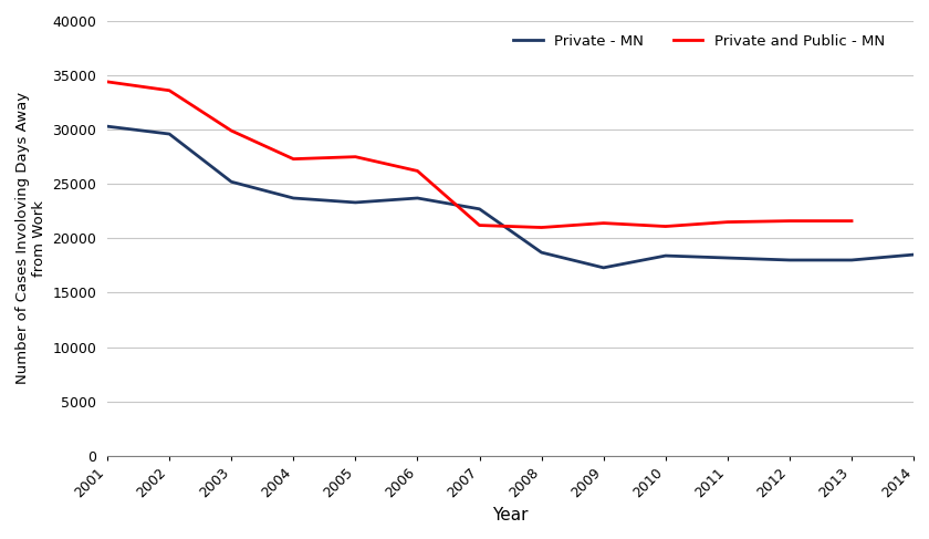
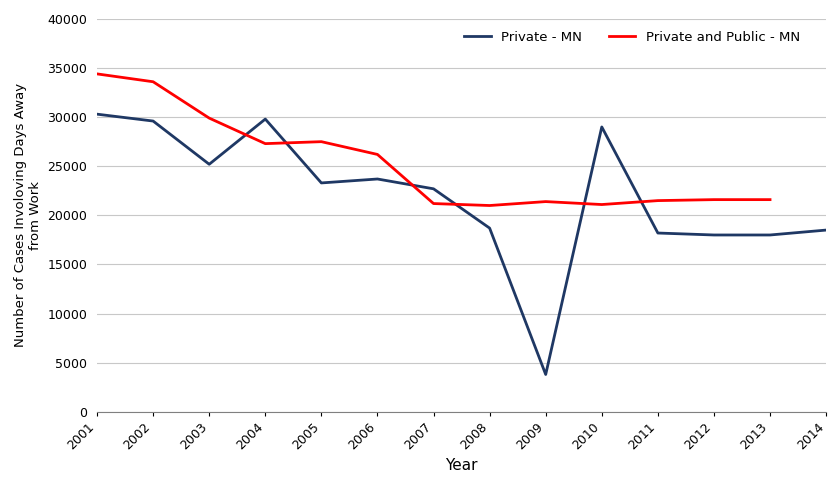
Private - MN/2004: 23700 -> 29800
Private - MN/2009: 17300 -> 3800
Private - MN/2010: 18400 -> 29000
